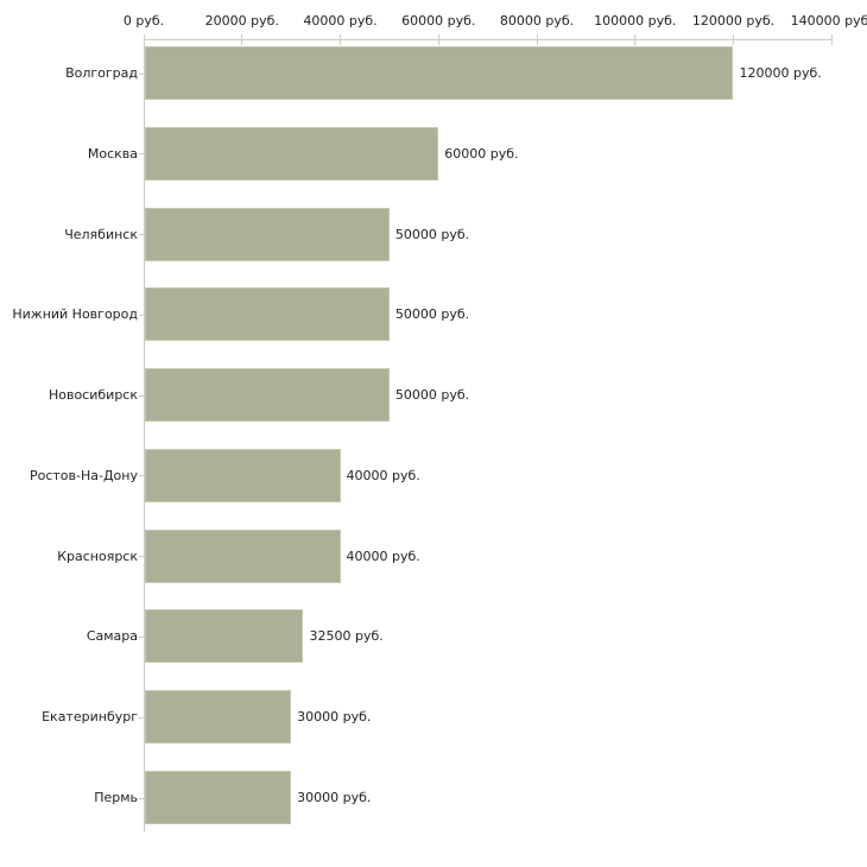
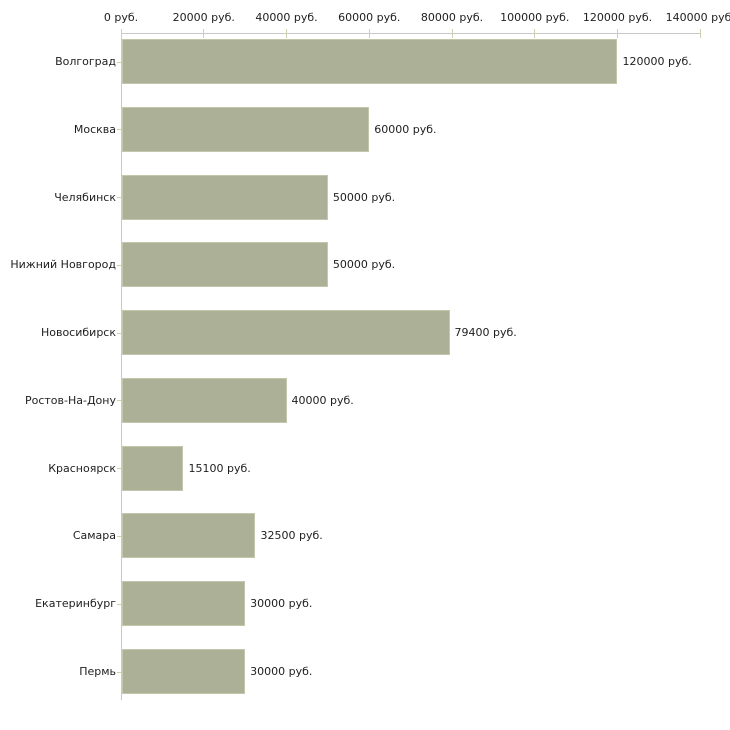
Новосибирск: 50000 -> 79400
Красноярск: 40000 -> 15100
